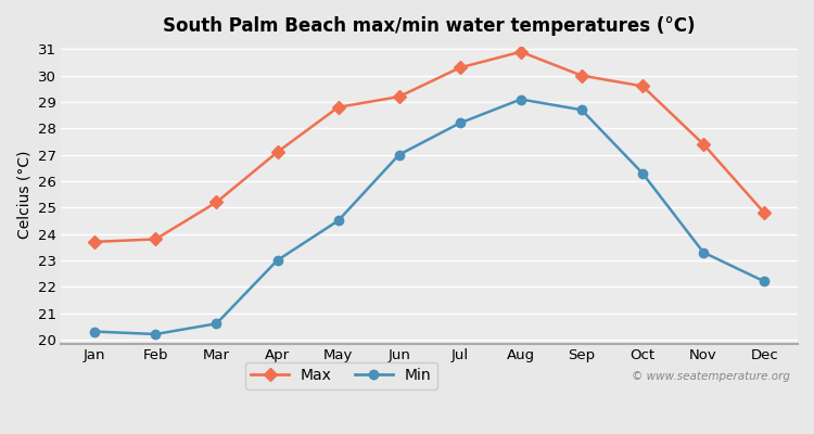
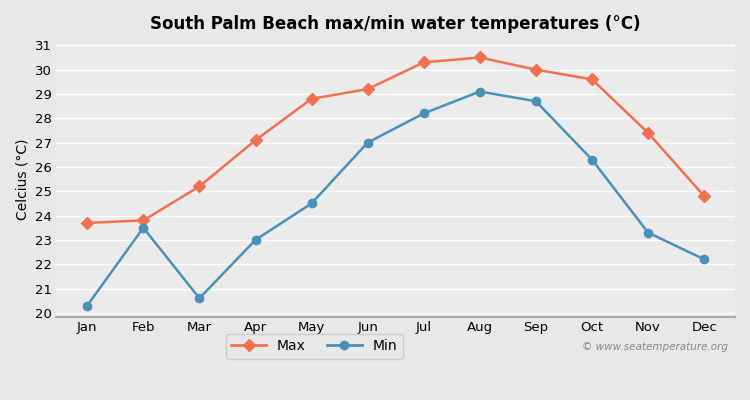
Min/Feb: 20.2 -> 23.5
Max/Aug: 30.9 -> 30.5
